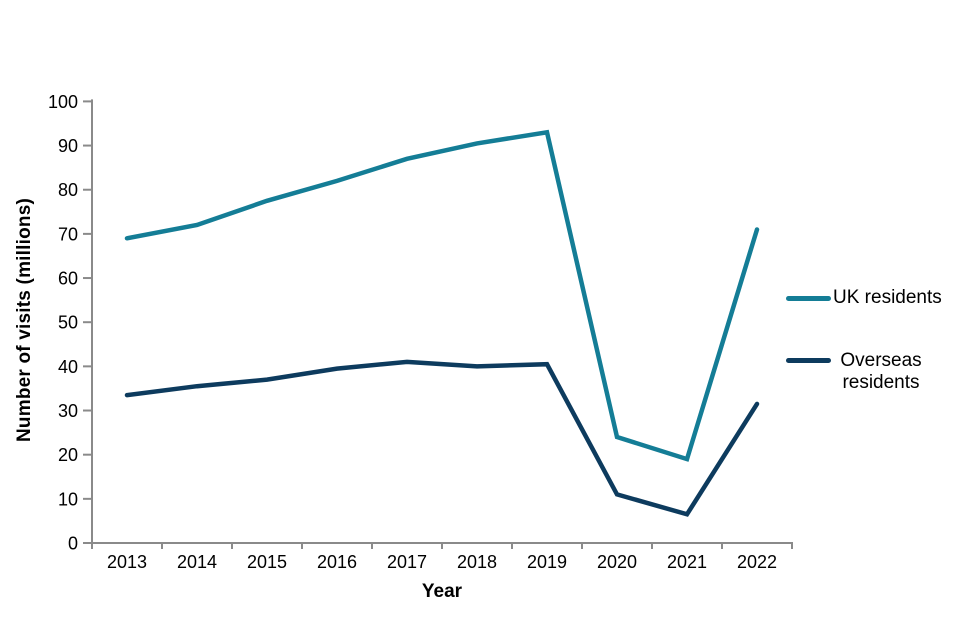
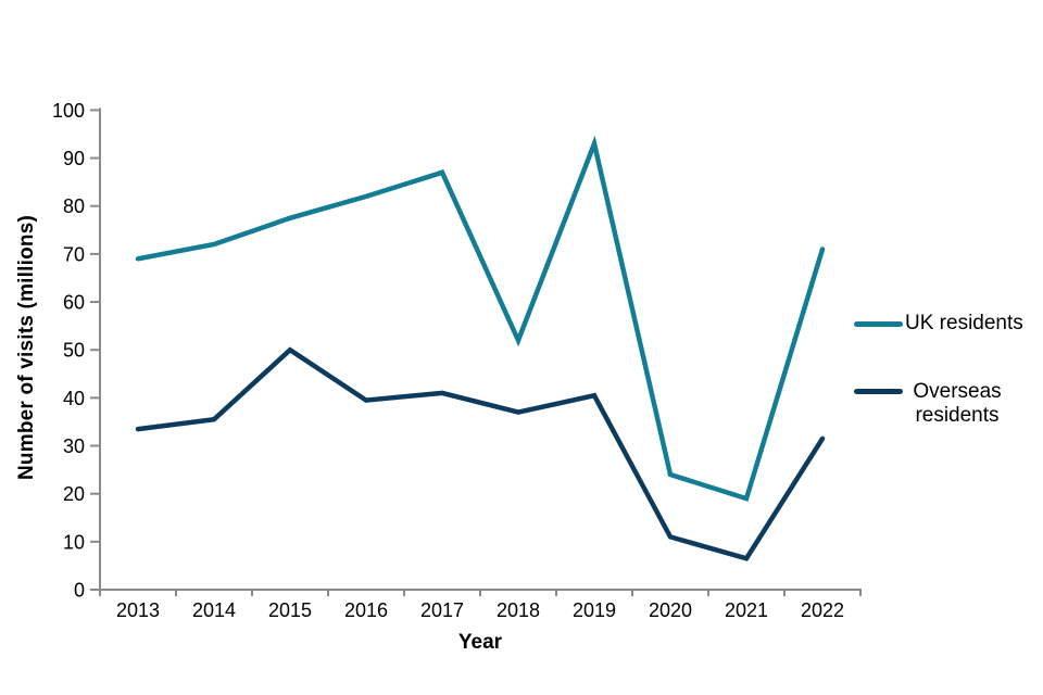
Overseas residents/2015: 37 -> 50
UK residents/2018: 90 -> 52
Overseas residents/2018: 40 -> 37
